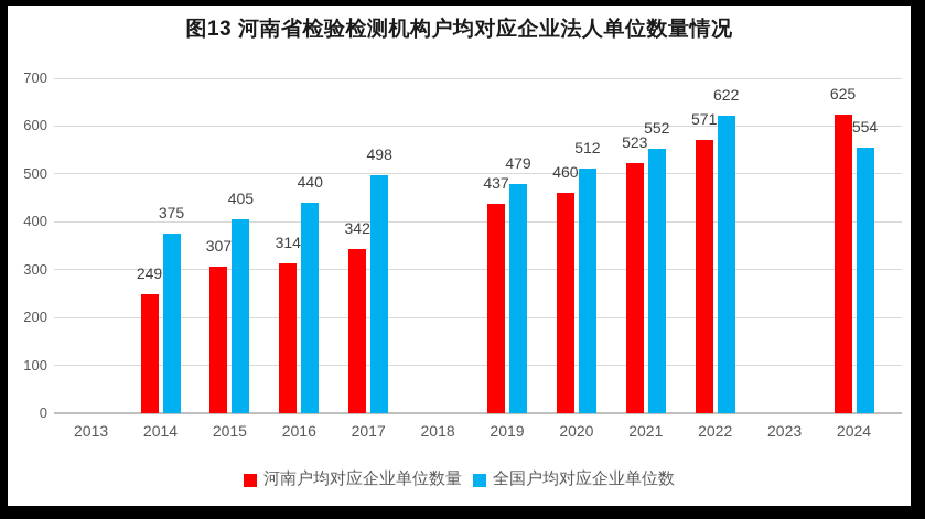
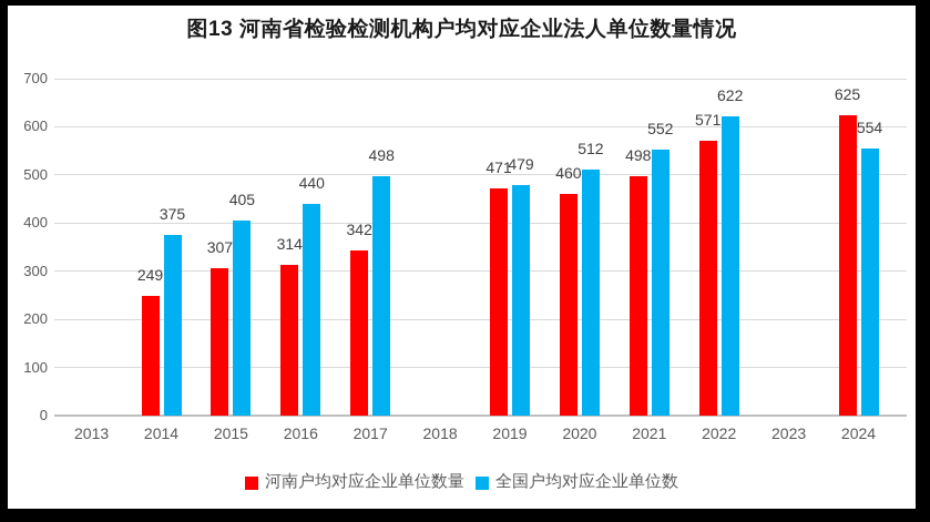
河南户均对应企业单位数量/2019: 437 -> 471
河南户均对应企业单位数量/2021: 523 -> 498
